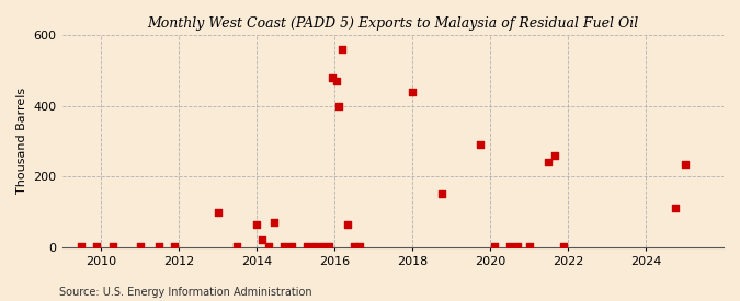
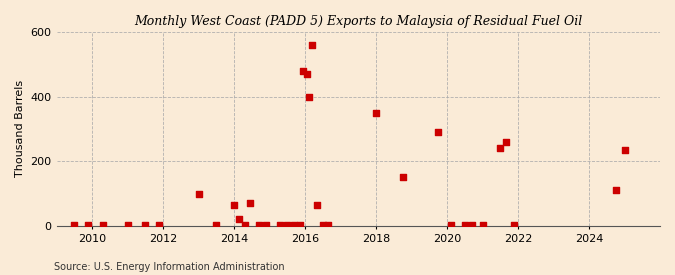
2018: 440 -> 350
